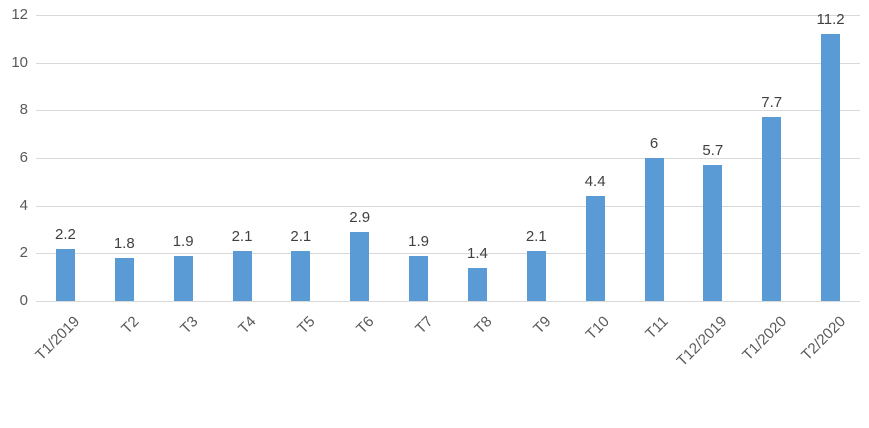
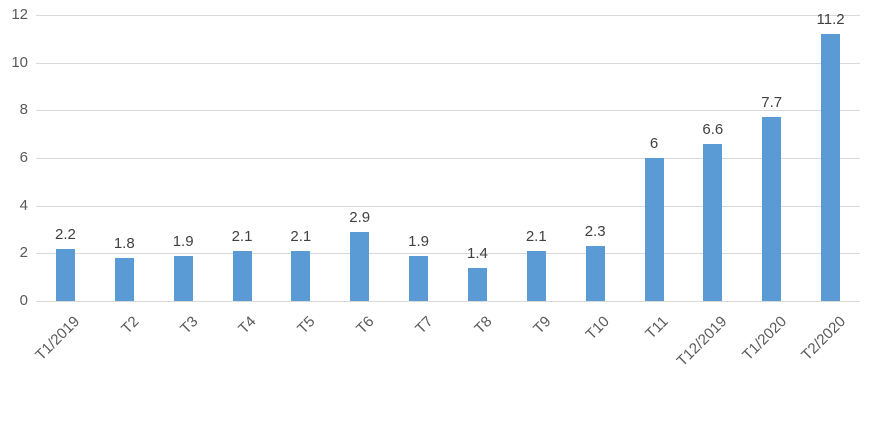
T10: 4.4 -> 2.3
T12/2019: 5.7 -> 6.6
